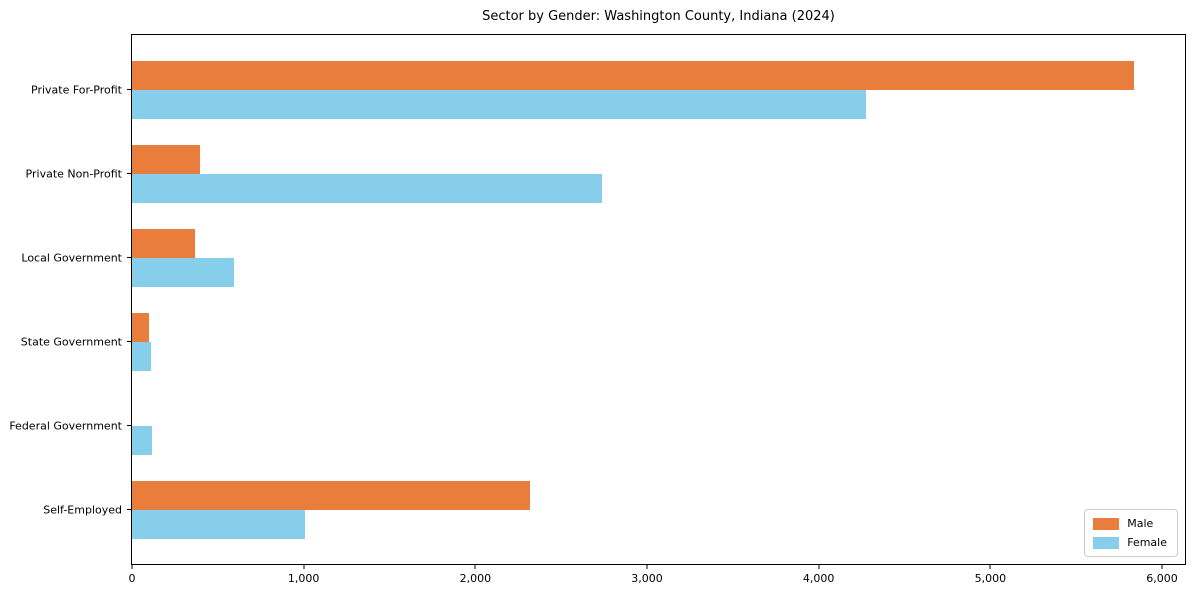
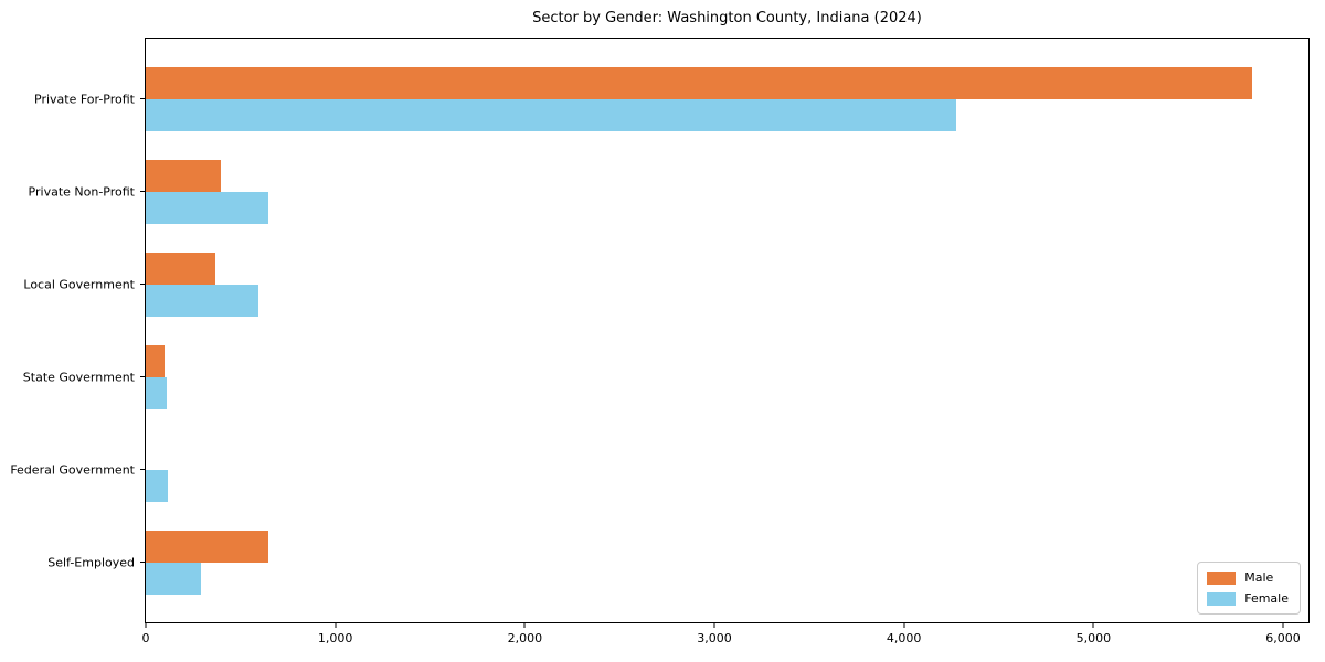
Female/Private Non-Profit: 2740 -> 640
Male/Self-Employed: 2320 -> 650
Female/Self-Employed: 1010 -> 290
